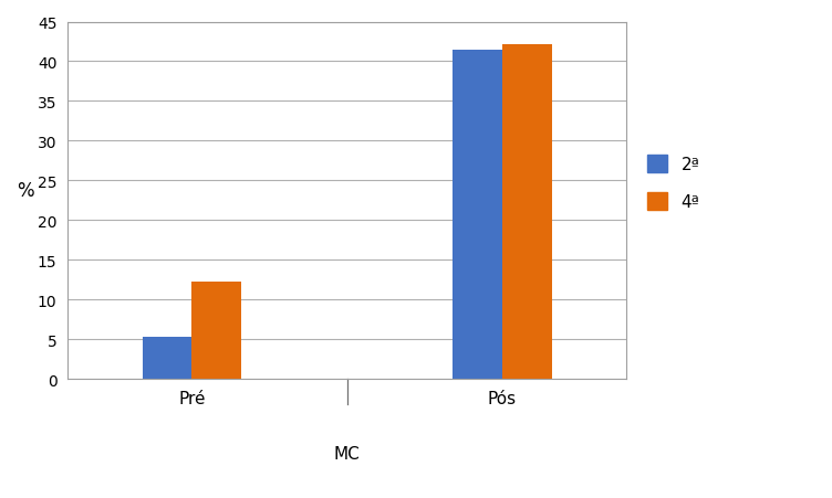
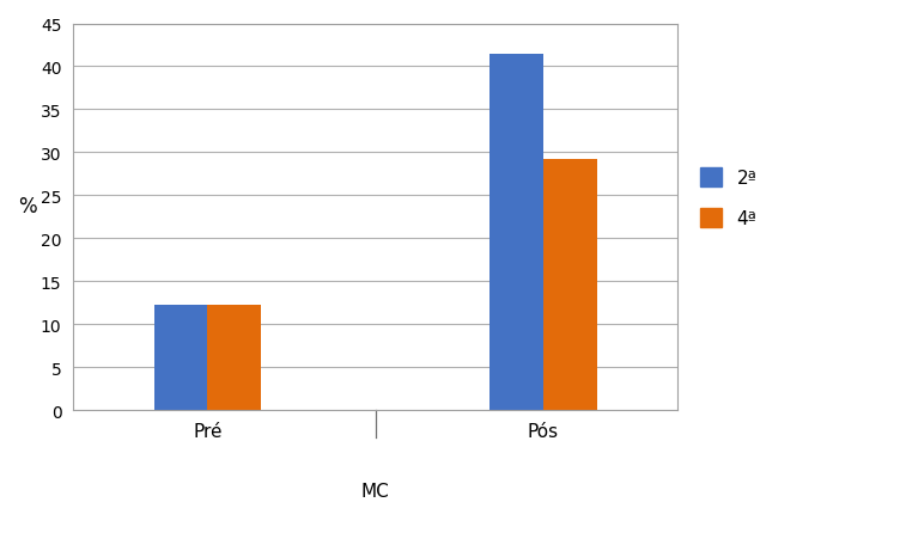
2ª/Pré: 5.4 -> 12.3
4ª/Pós: 42.2 -> 29.3
